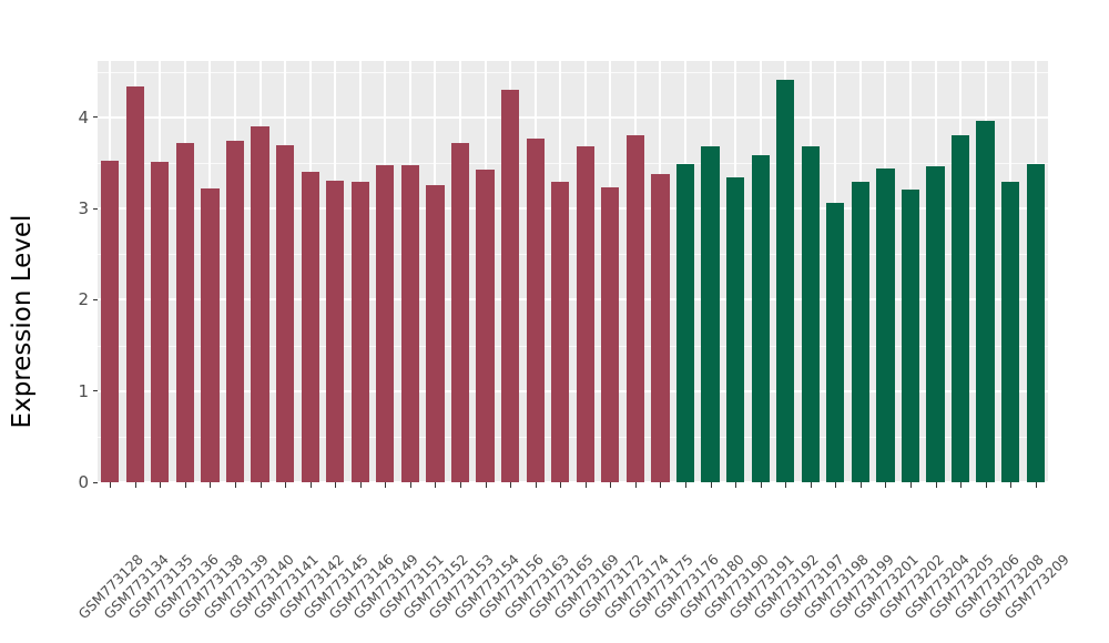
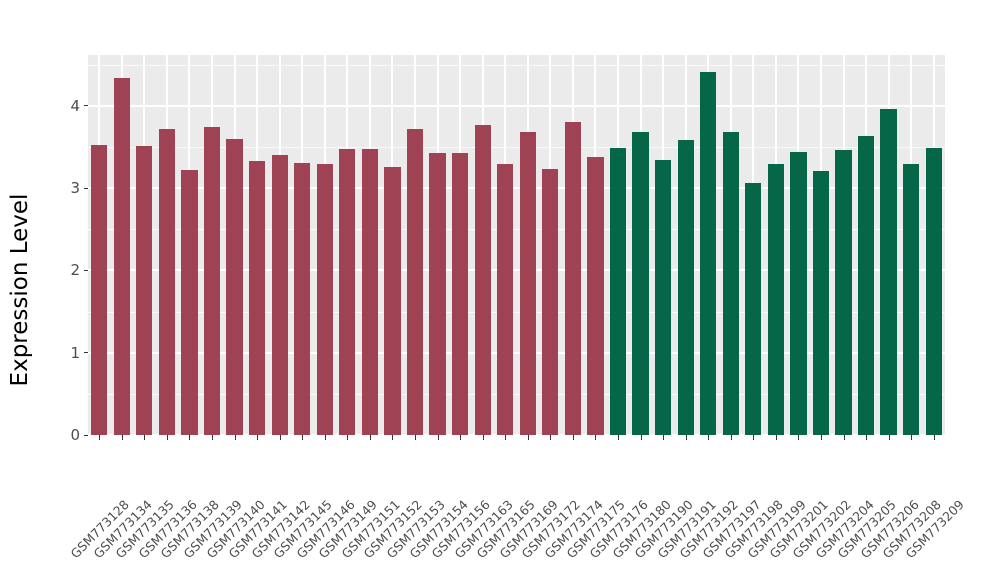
GSM773140: 3.9 -> 3.6
GSM773141: 3.7 -> 3.3
GSM773156: 4.3 -> 3.4
GSM773205: 3.8 -> 3.6
